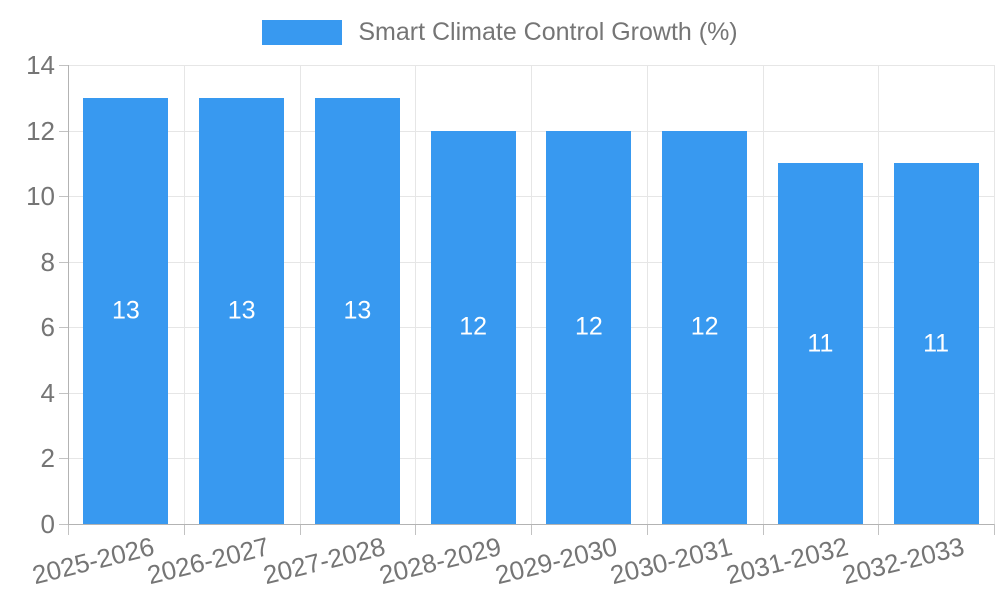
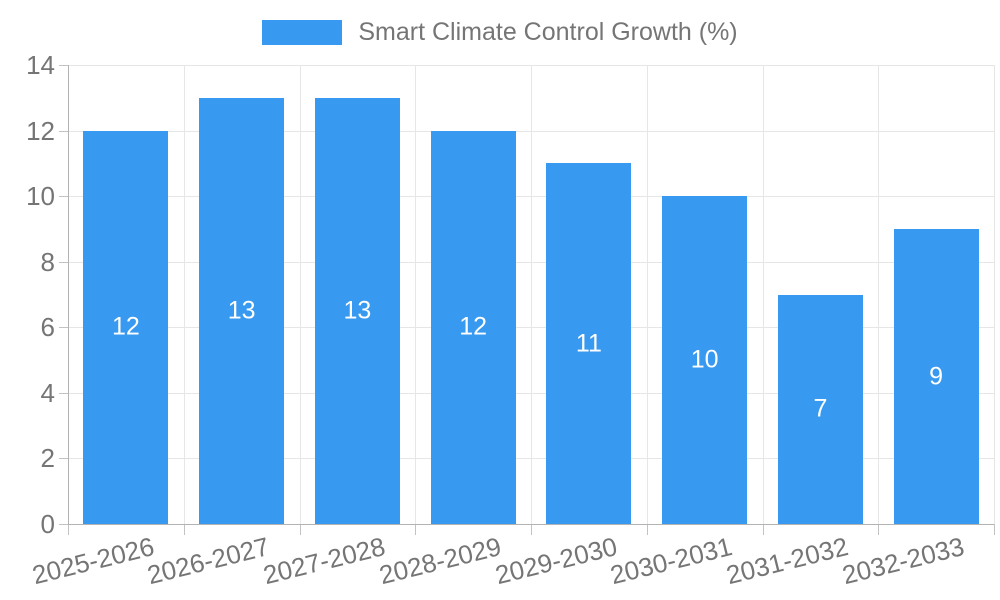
2025-2026: 13 -> 12
2029-2030: 12 -> 11
2030-2031: 12 -> 10
2031-2032: 11 -> 7
2032-2033: 11 -> 9
